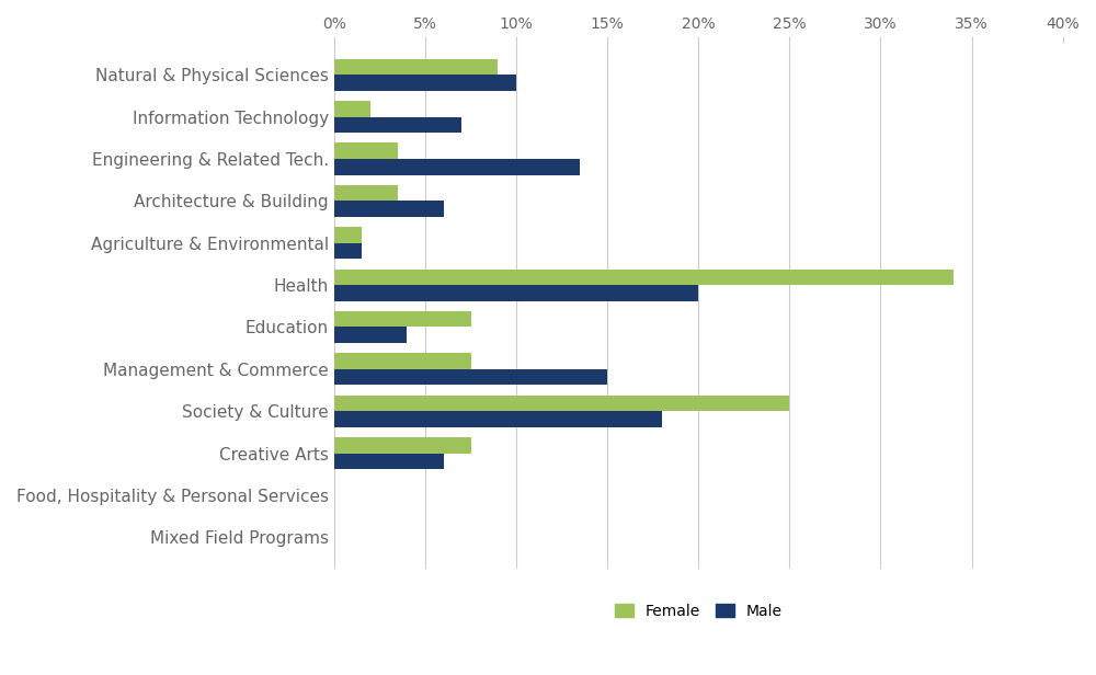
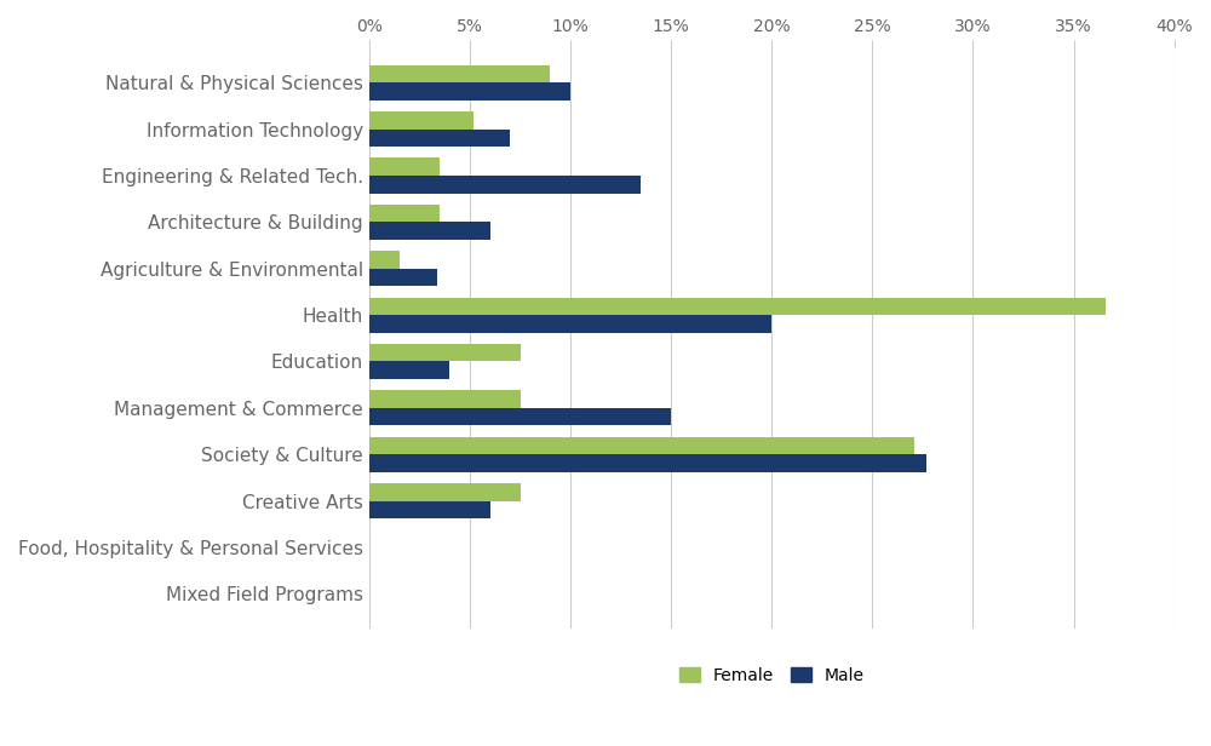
Female/Information Technology: 2.0% -> 5.2%
Male/Agriculture & Environmental: 1.5% -> 3.4%
Female/Health: 34.0% -> 36.6%
Female/Society & Culture: 25.0% -> 27.1%
Male/Society & Culture: 18.0% -> 27.7%
